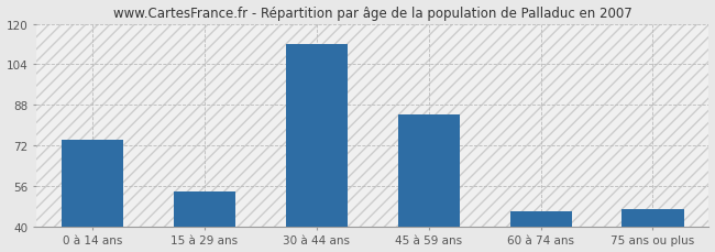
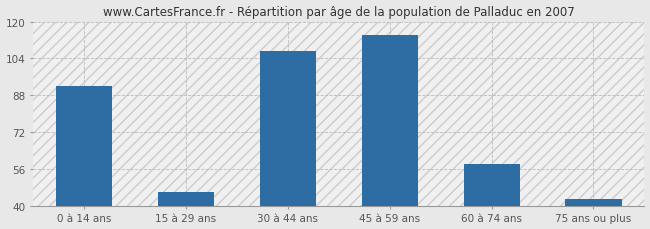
0 à 14 ans: 74 -> 92
15 à 29 ans: 54 -> 46
30 à 44 ans: 112 -> 107
45 à 59 ans: 84 -> 114
60 à 74 ans: 46 -> 58
75 ans ou plus: 47 -> 43
